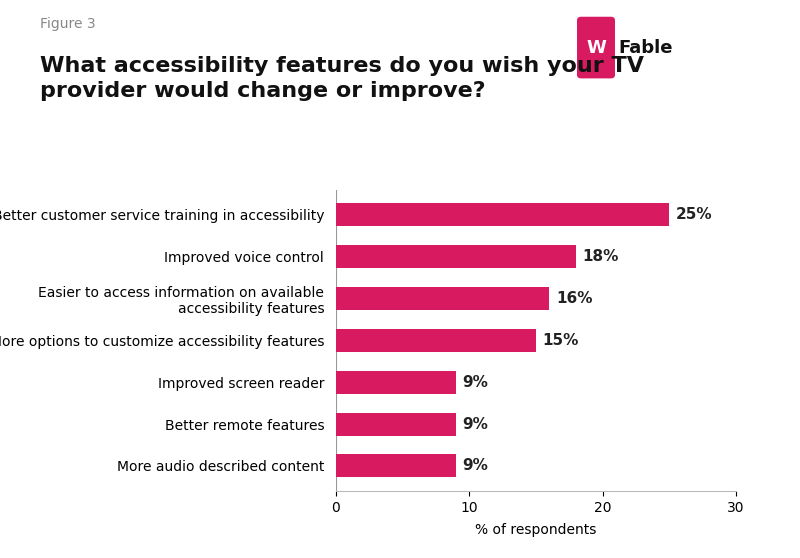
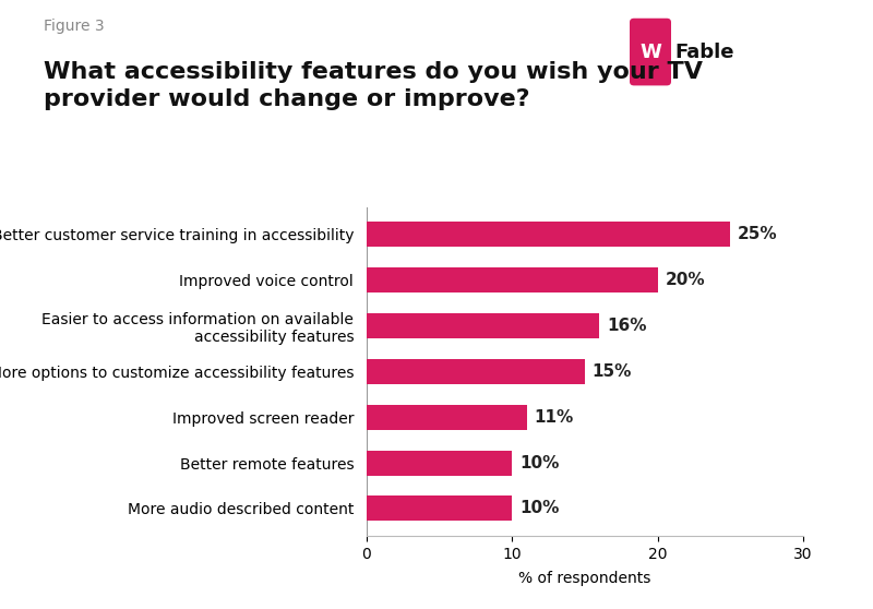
Improved voice control: 18% -> 20%
Improved screen reader: 9% -> 11%
Better remote features: 9% -> 10%
More audio described content: 9% -> 10%
